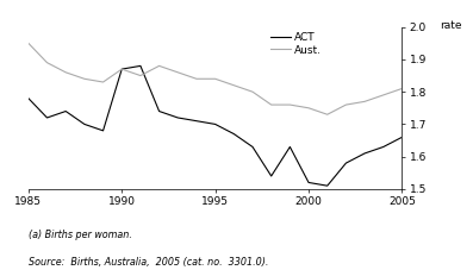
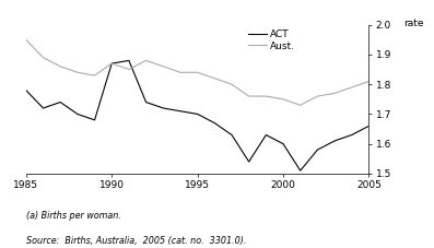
ACT/2000: 1.52 -> 1.60
